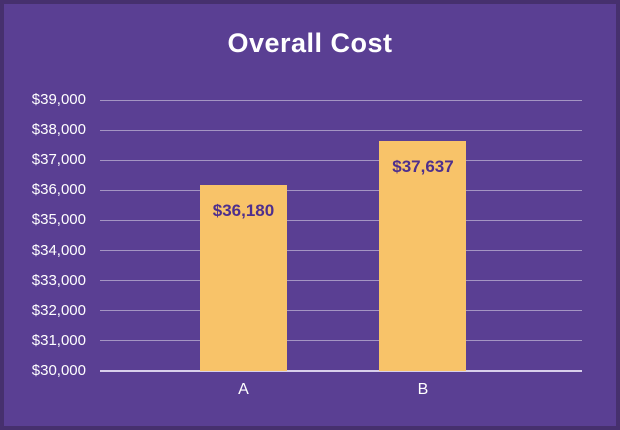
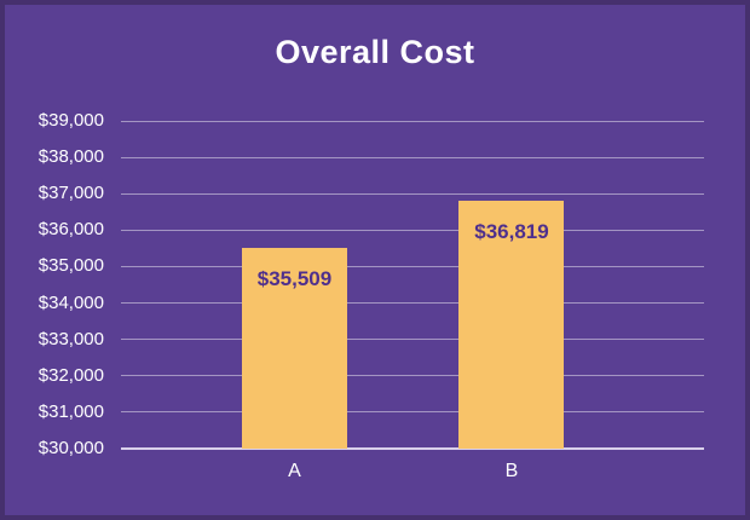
A: $36,180 -> $35,509
B: $37,637 -> $36,819
